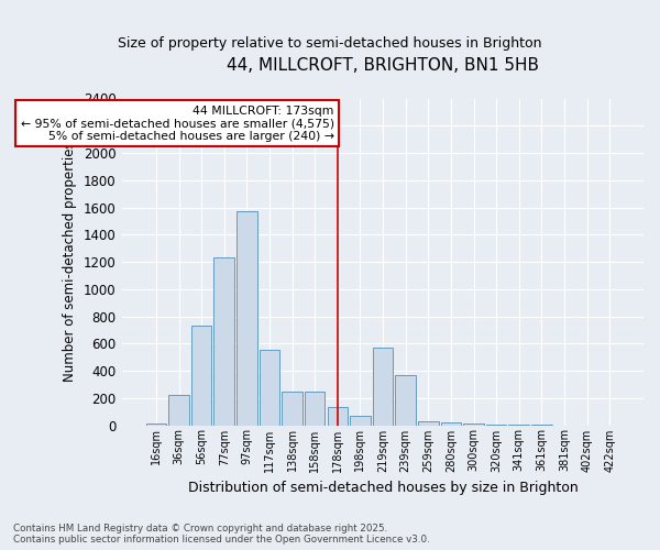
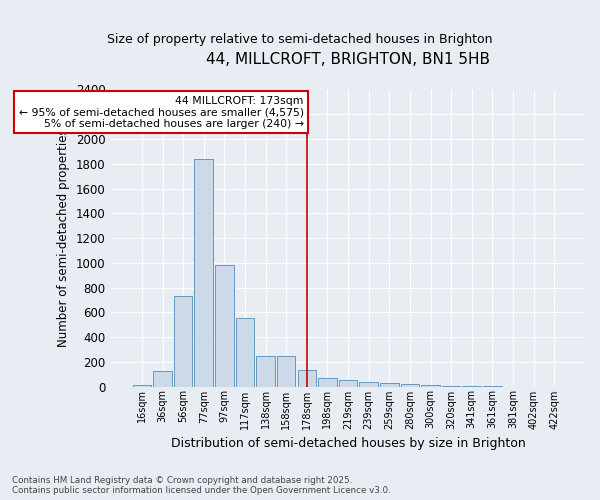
36sqm: 220 -> 120
77sqm: 1230 -> 1840
97sqm: 1570 -> 980
219sqm: 570 -> 60
239sqm: 370 -> 40
